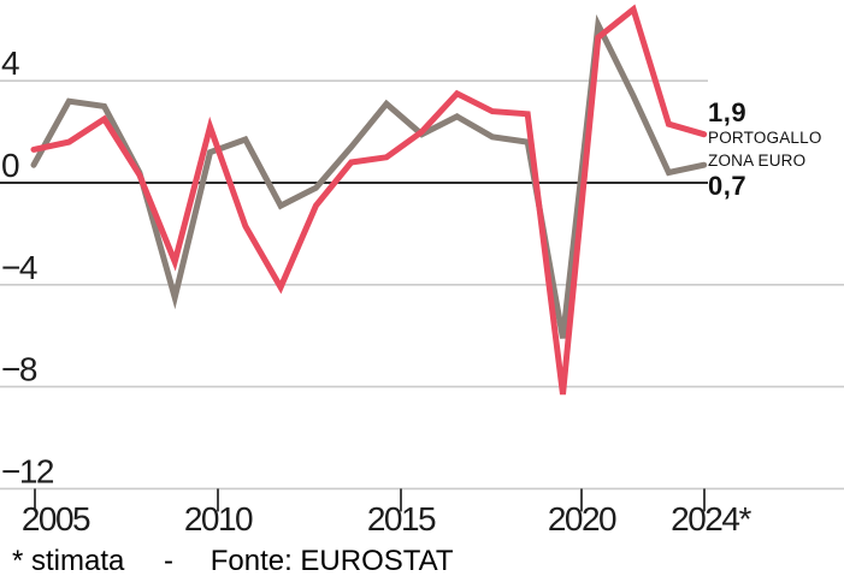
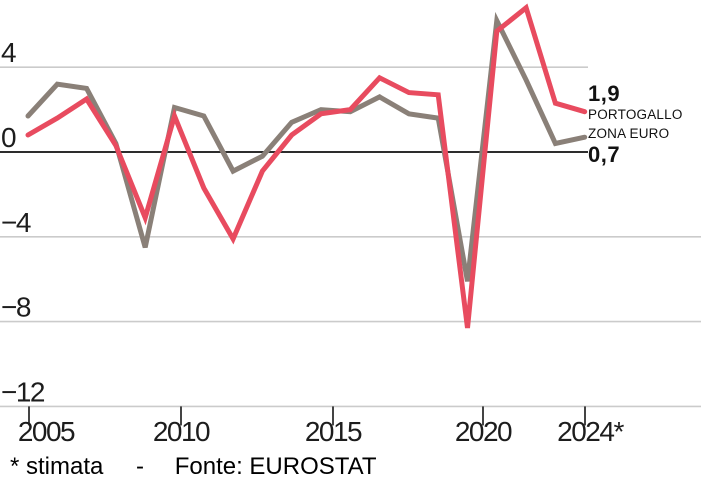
ZONA EURO/2005: 0.7 -> 1.7
PORTOGALLO/2005: 1.3 -> 0.8
ZONA EURO/2010: 1.2 -> 2.1
PORTOGALLO/2010: 2.2 -> 1.7
ZONA EURO/2015: 3.1 -> 2.0
PORTOGALLO/2015: 1.0 -> 1.8
